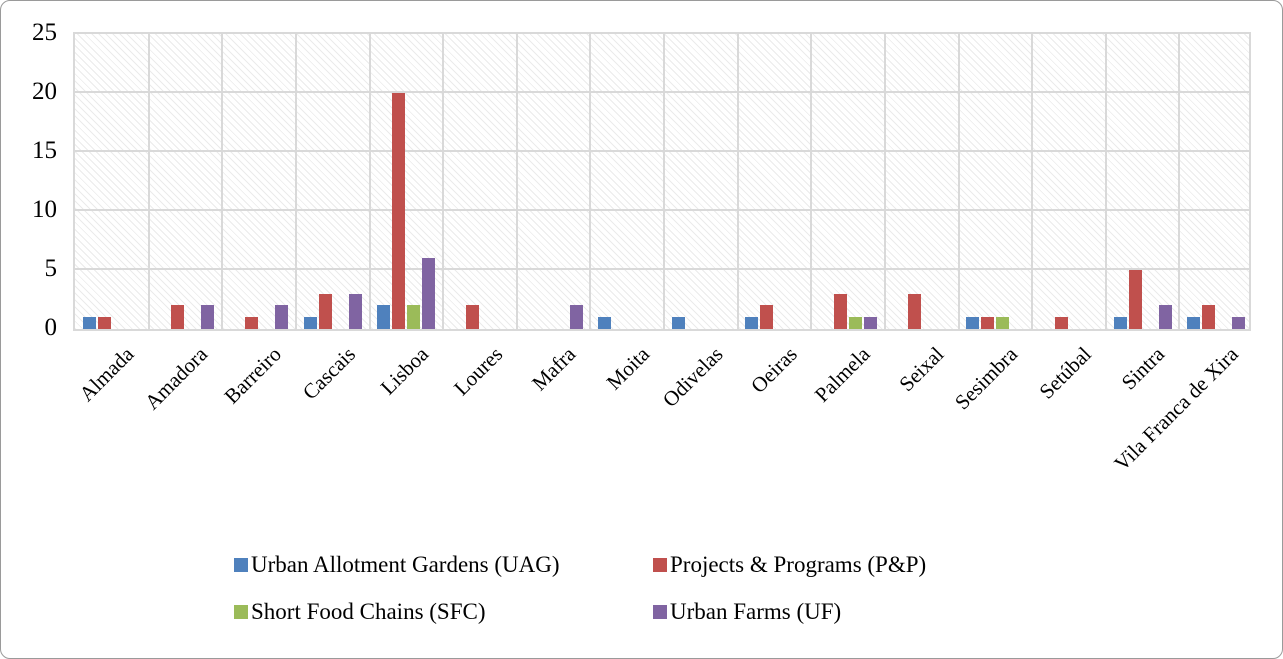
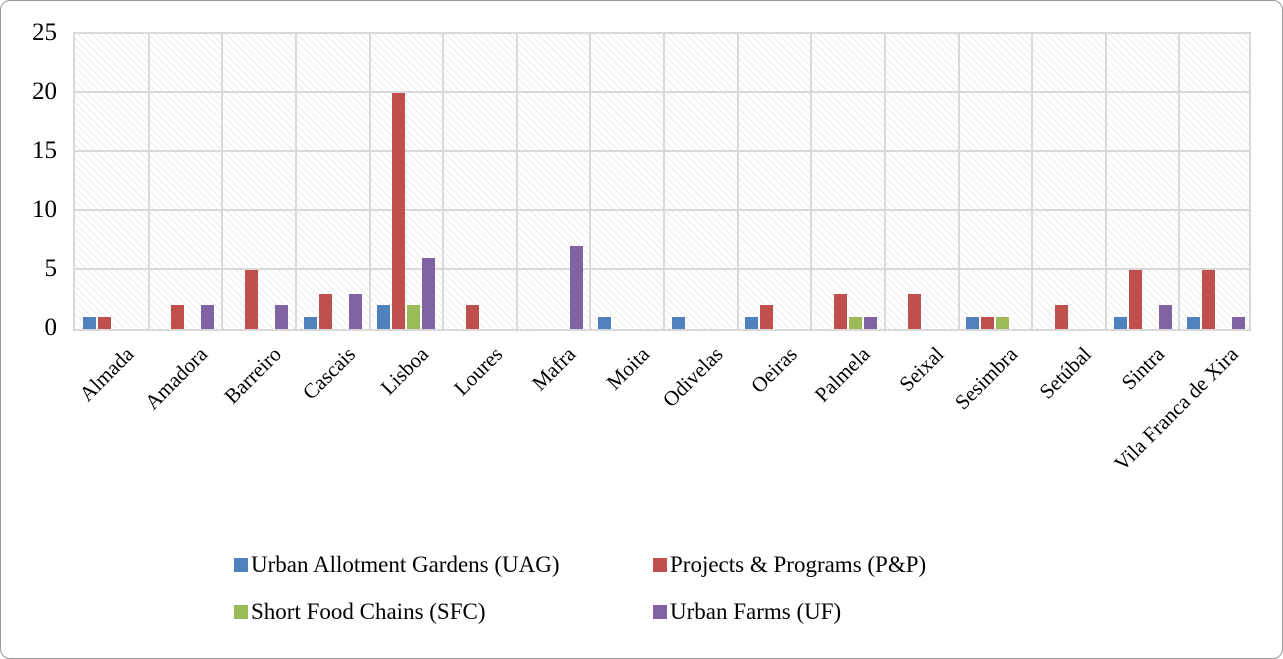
Projects & Programs (P&P)/Barreiro: 1 -> 5
Urban Farms (UF)/Mafra: 2 -> 7
Projects & Programs (P&P)/Setúbal: 1 -> 2
Projects & Programs (P&P)/Vila Franca de Xira: 2 -> 5
